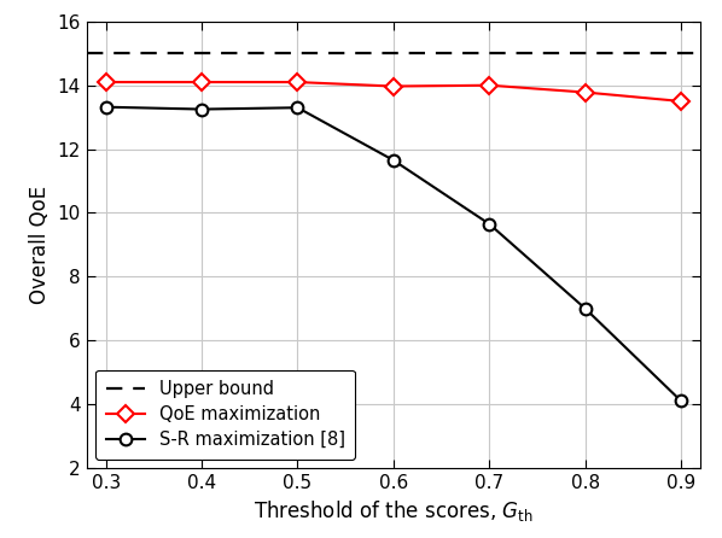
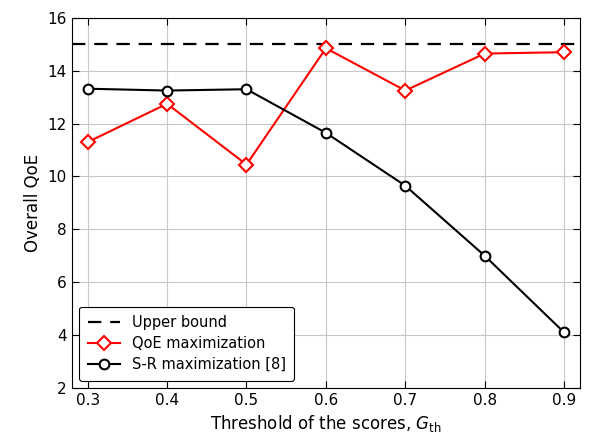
QoE maximization/0.3: 14.10 -> 11.30
QoE maximization/0.4: 14.10 -> 12.75
QoE maximization/0.5: 14.10 -> 10.45
QoE maximization/0.6: 13.97 -> 14.85
QoE maximization/0.7: 14.00 -> 13.25
QoE maximization/0.8: 13.78 -> 14.65
QoE maximization/0.9: 13.50 -> 14.70
